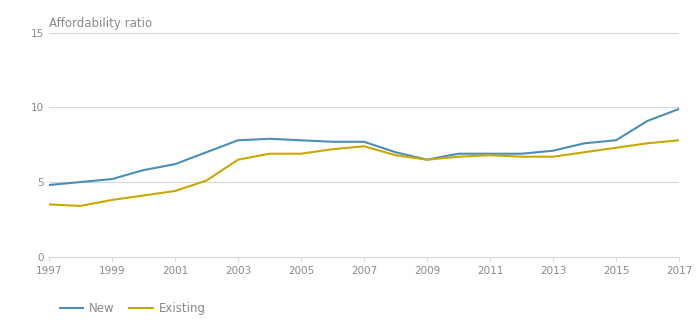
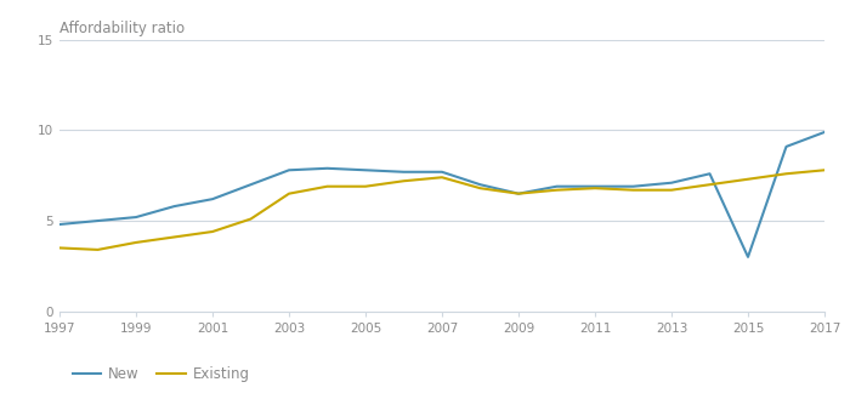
New/2015: 7.8 -> 3.0
